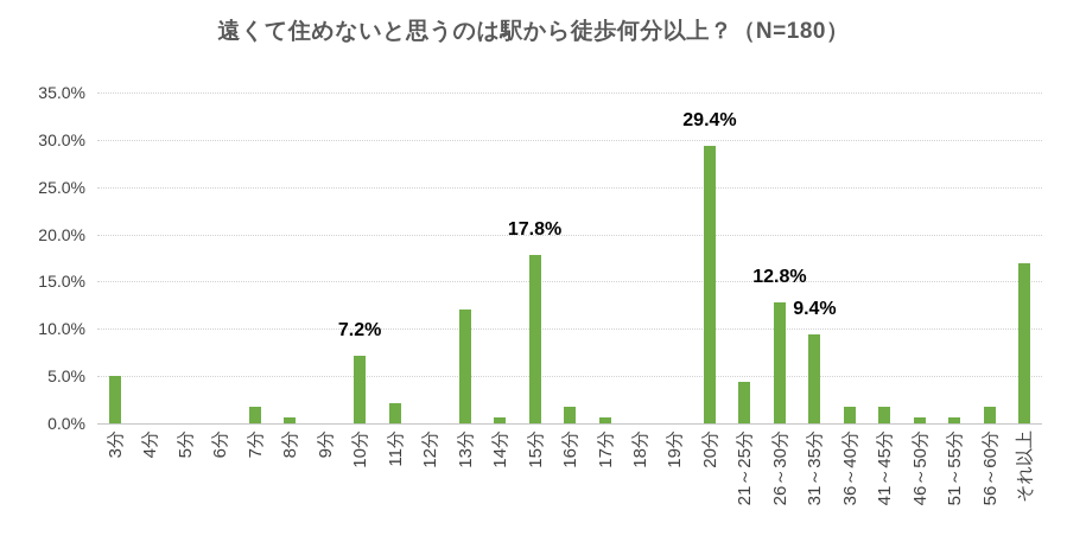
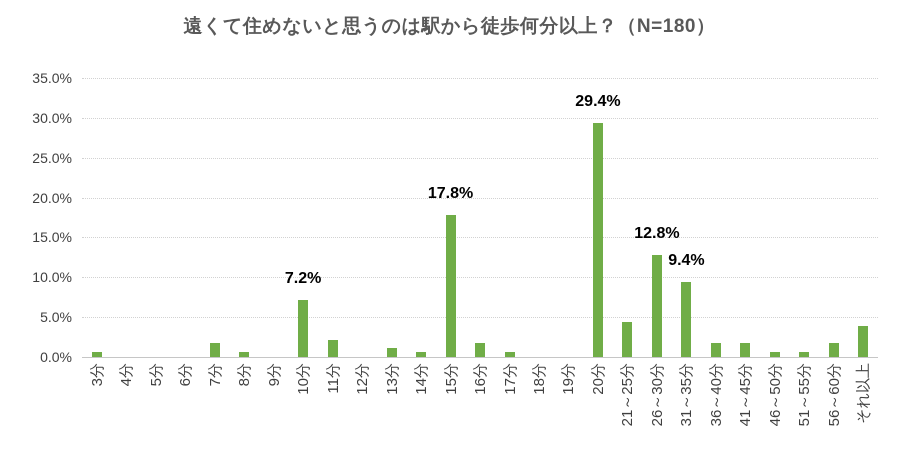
3分: 5% -> 1%
13分: 12% -> 1%
それ以上: 17% -> 4%
